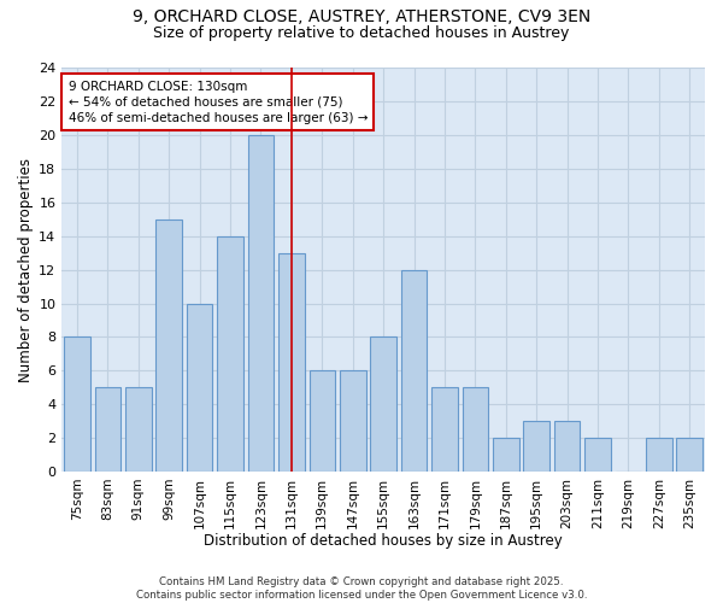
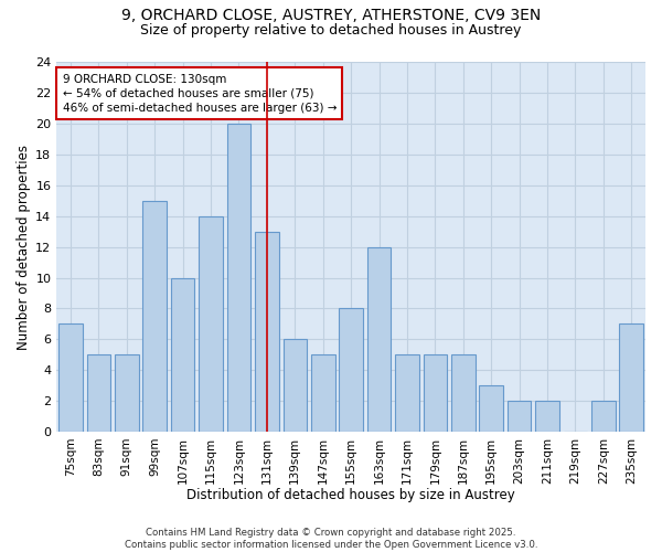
75sqm: 8 -> 7
147sqm: 6 -> 5
187sqm: 2 -> 5
203sqm: 3 -> 2
235sqm: 2 -> 7
